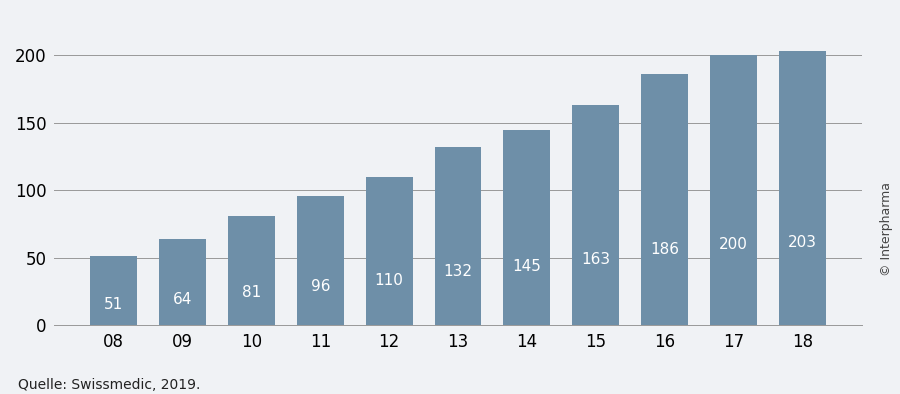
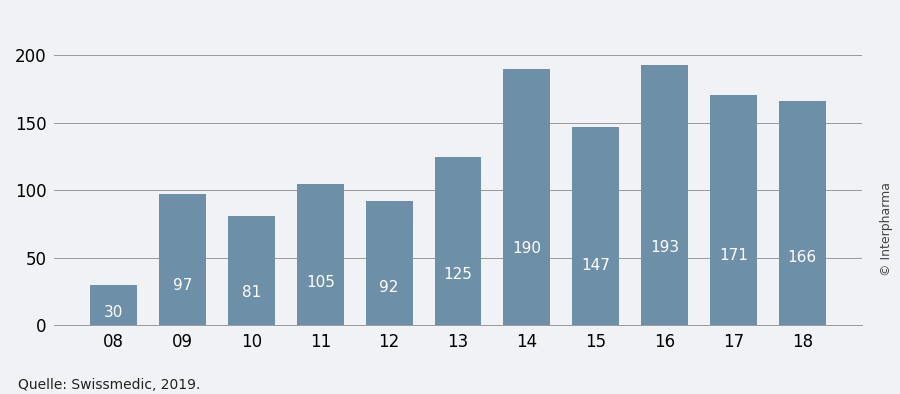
08: 51 -> 30
09: 64 -> 97
11: 96 -> 105
12: 110 -> 92
13: 132 -> 125
14: 145 -> 190
15: 163 -> 147
16: 186 -> 193
17: 200 -> 171
18: 203 -> 166
